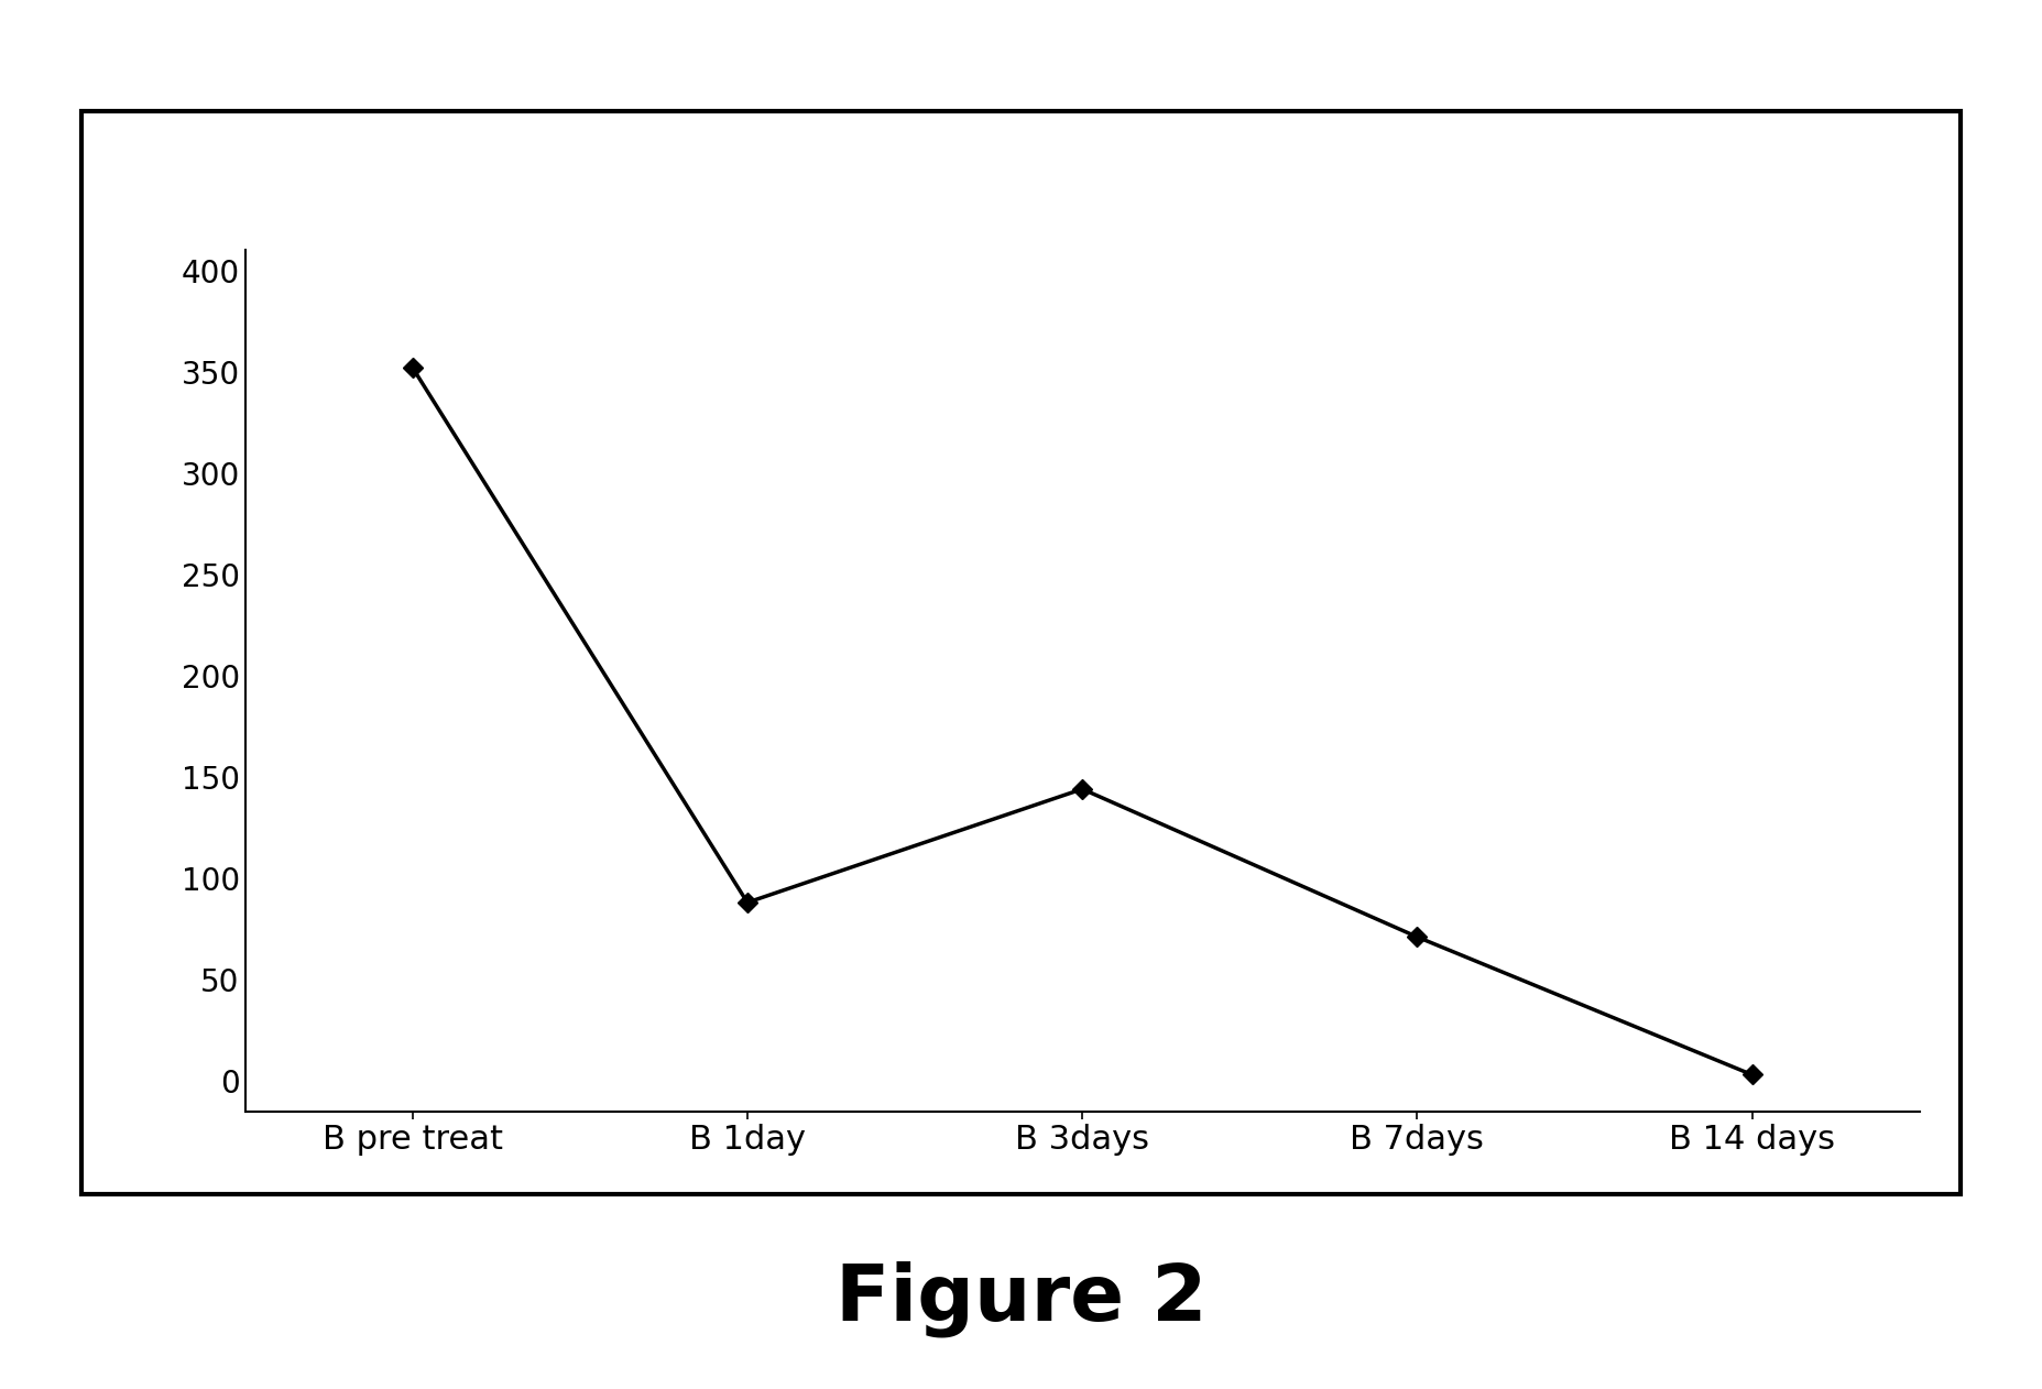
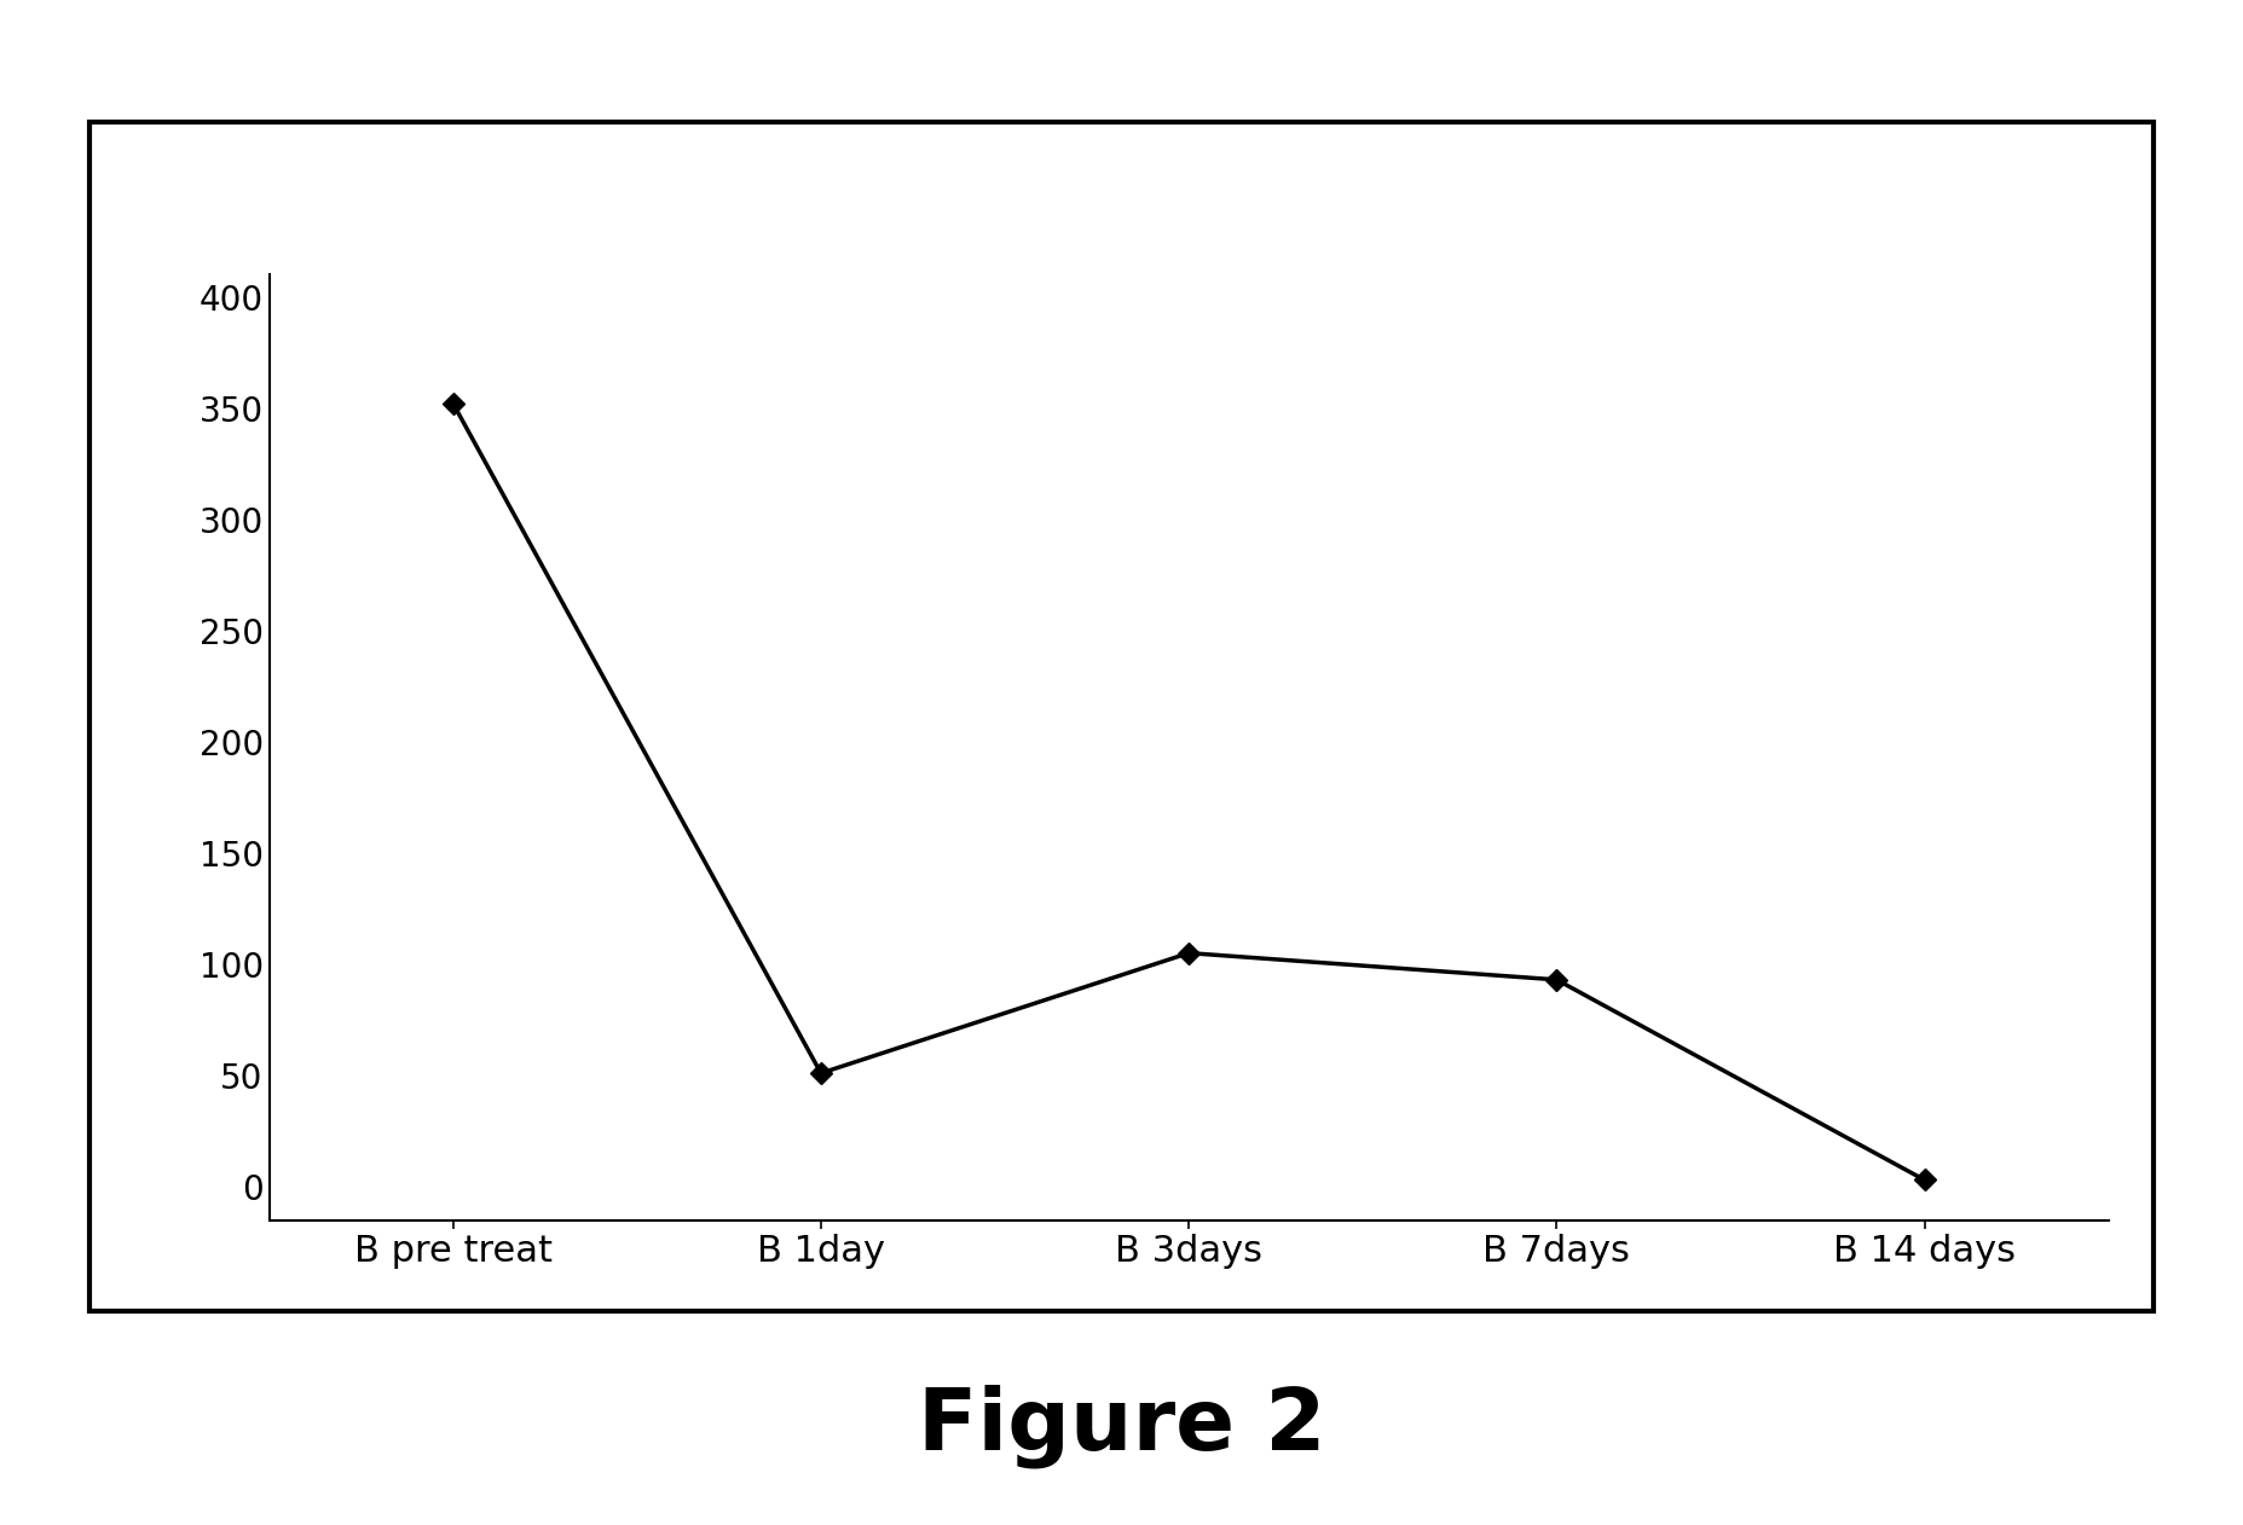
B 1day: 88 -> 51
B 3days: 144 -> 105
B 7days: 71 -> 93
